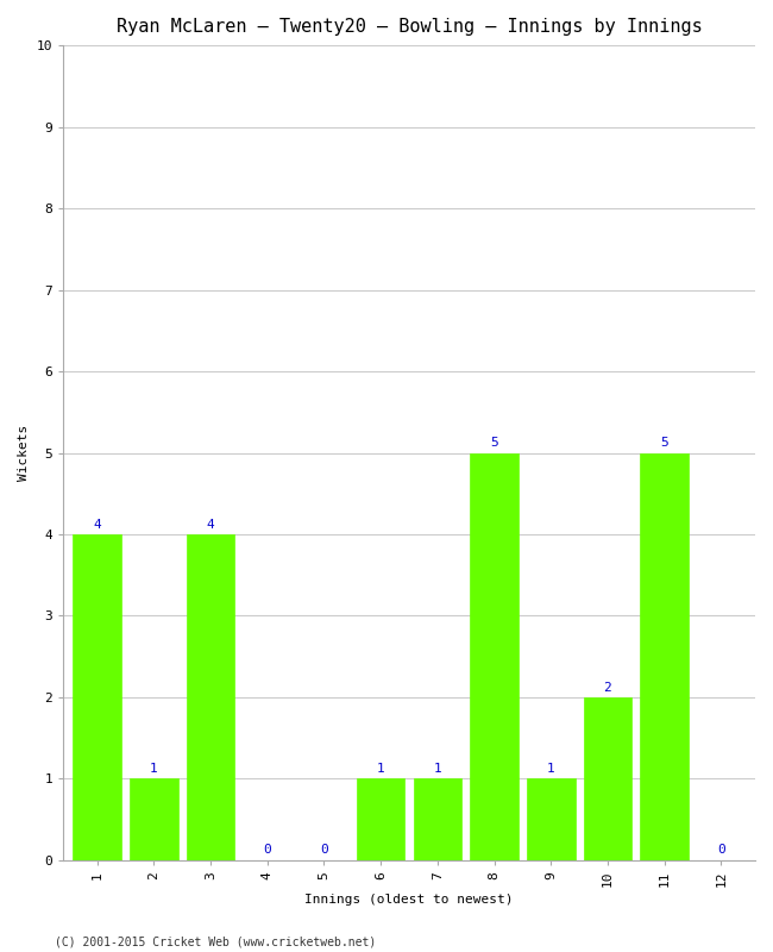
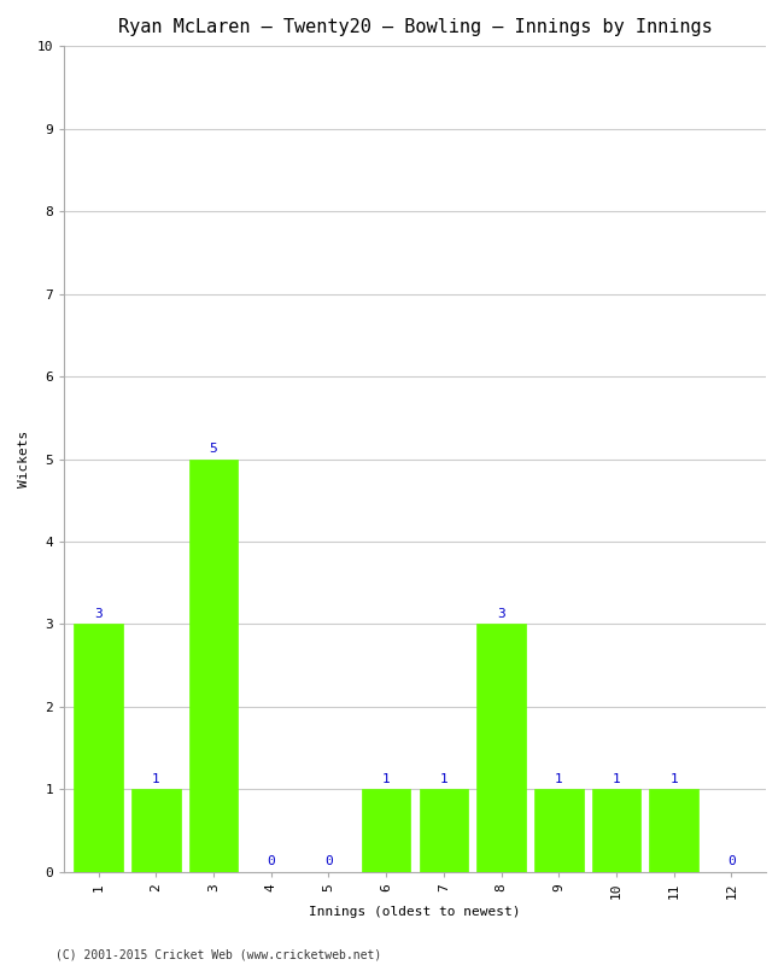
1: 4 -> 3
3: 4 -> 5
8: 5 -> 3
10: 2 -> 1
11: 5 -> 1
